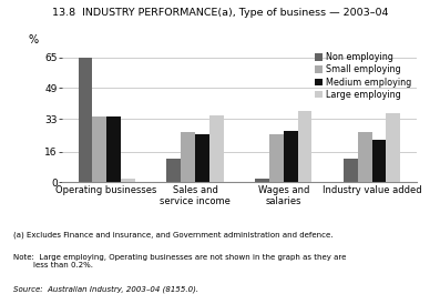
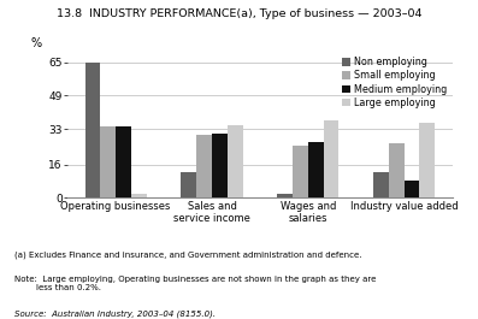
Small employing/Sales and service income: 26 -> 30
Medium employing/Sales and service income: 25 -> 31
Medium employing/Industry value added: 22 -> 8
